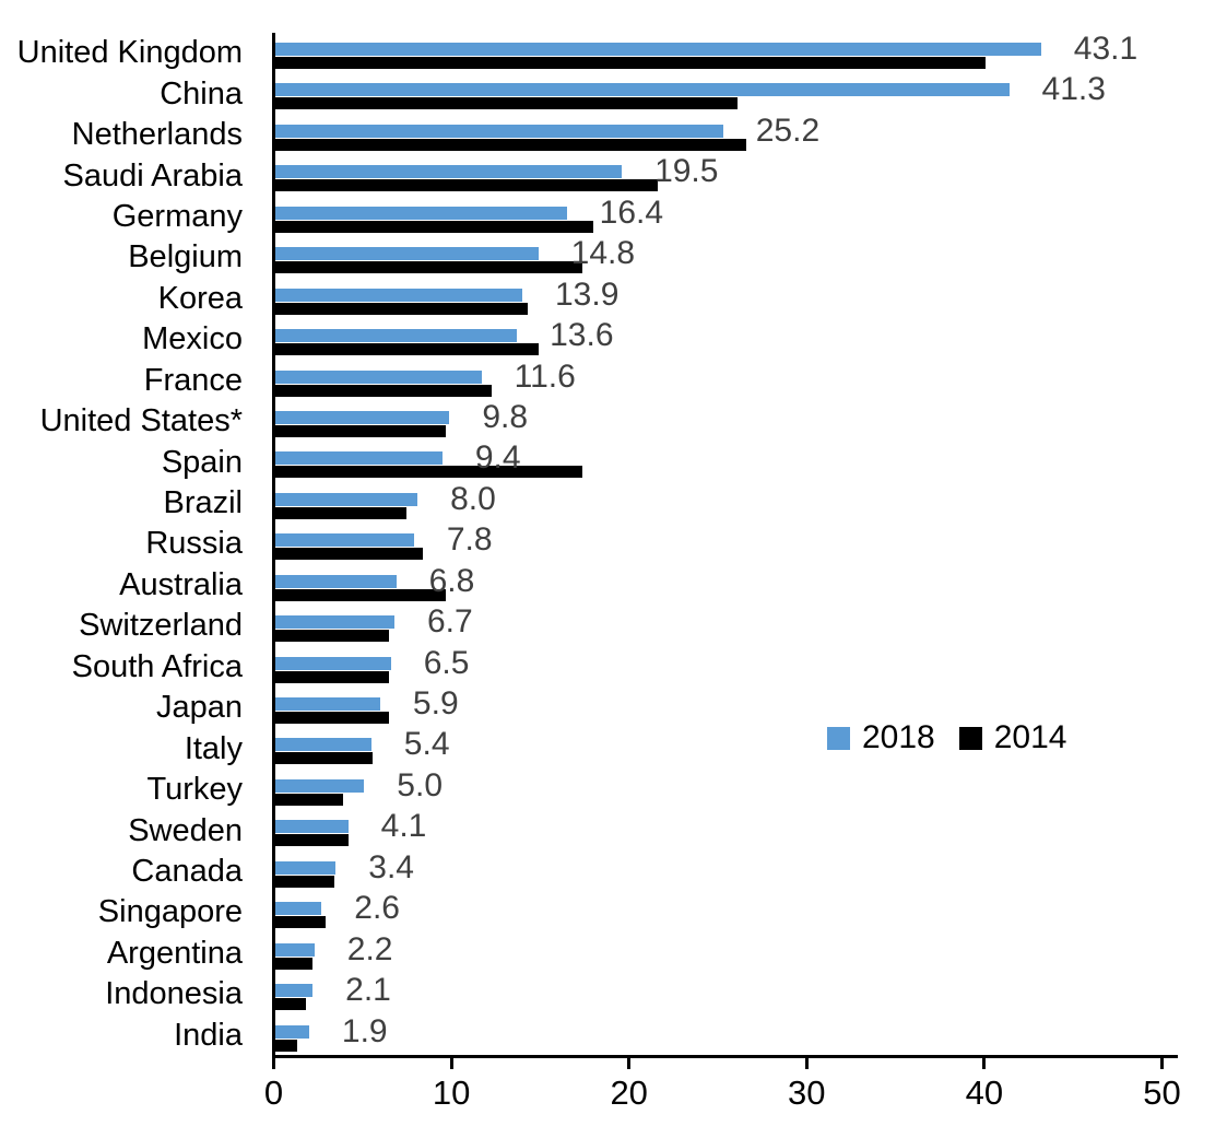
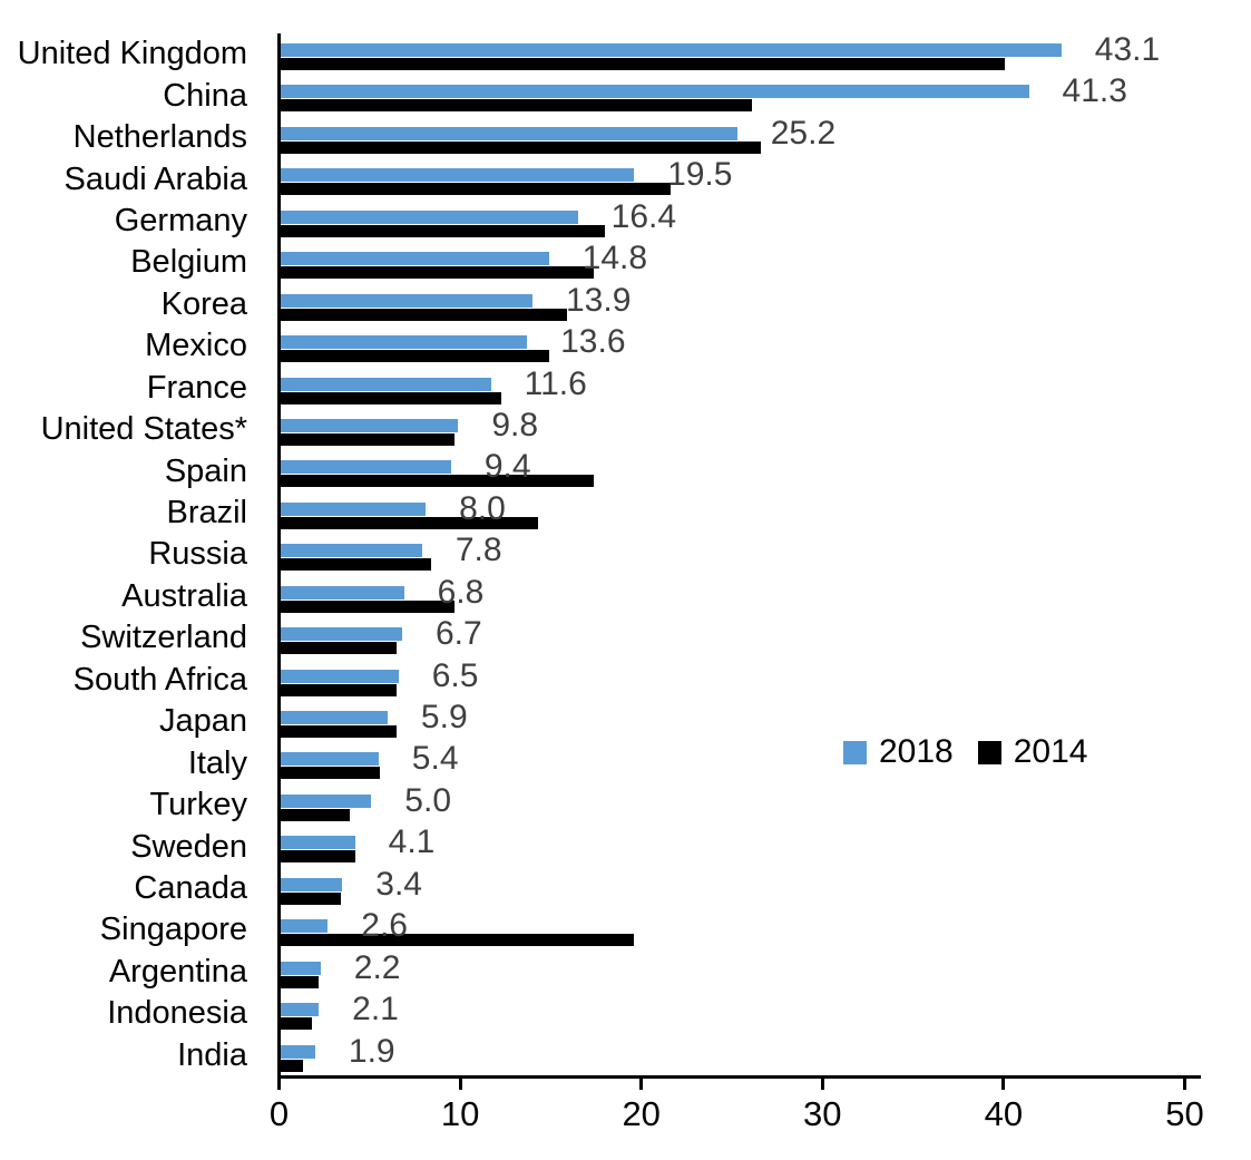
2014/Korea: 14.2 -> 15.8
2014/Brazil: 7.4 -> 14.2
2014/Singapore: 2.8 -> 19.5
